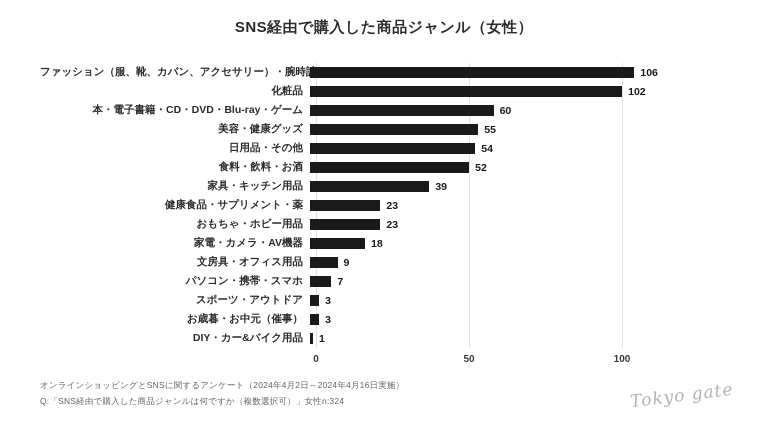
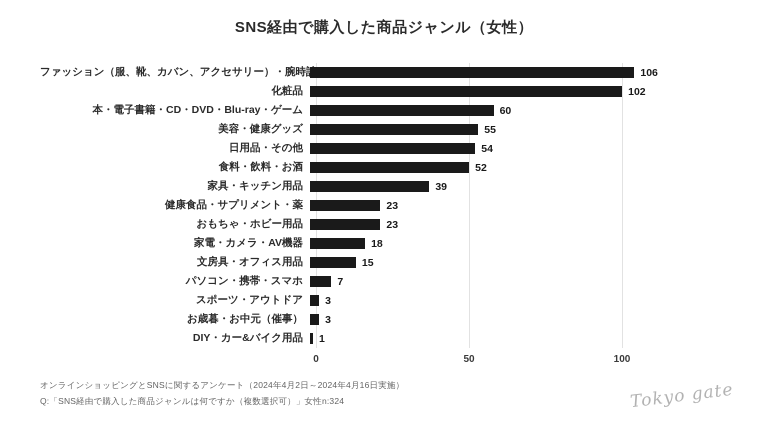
文房具・オフィス用品: 9 -> 15
